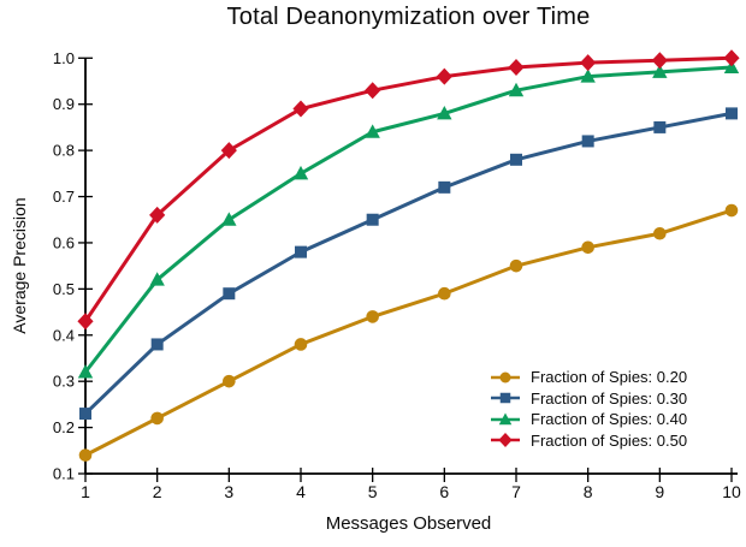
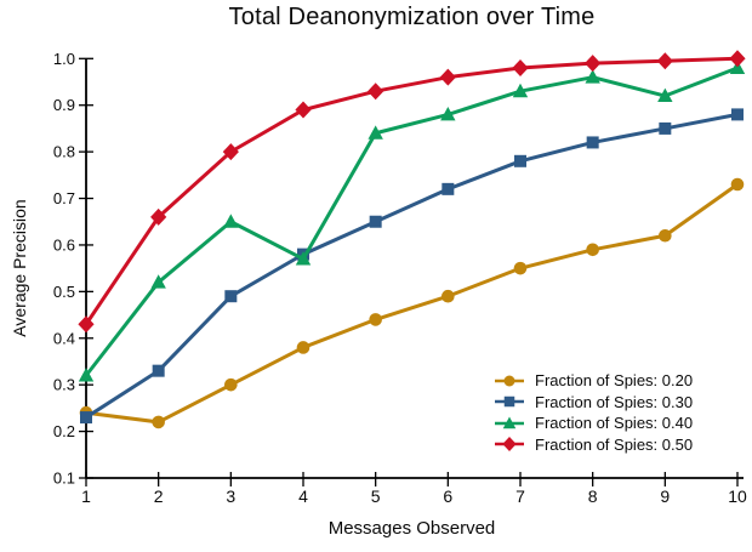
Fraction of Spies: 0.20/1: 0.14 -> 0.24
Fraction of Spies: 0.30/2: 0.38 -> 0.33
Fraction of Spies: 0.40/4: 0.75 -> 0.57
Fraction of Spies: 0.40/9: 0.97 -> 0.92
Fraction of Spies: 0.20/10: 0.67 -> 0.73
